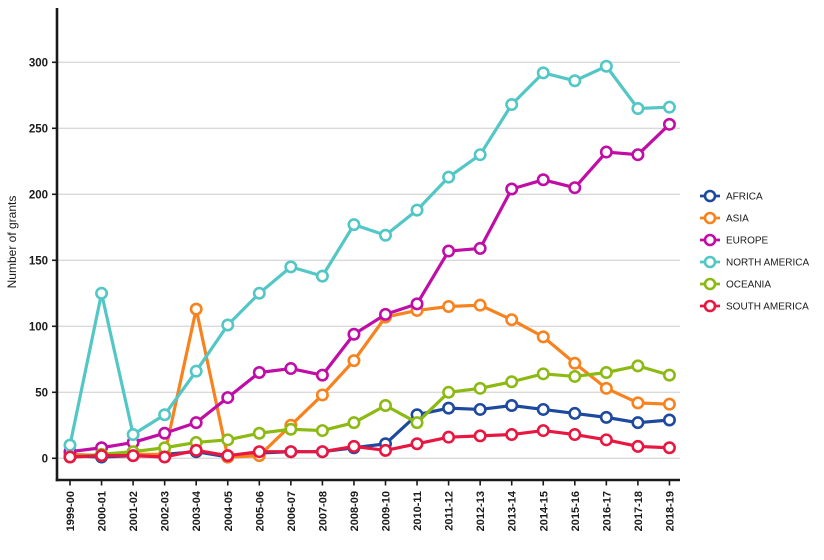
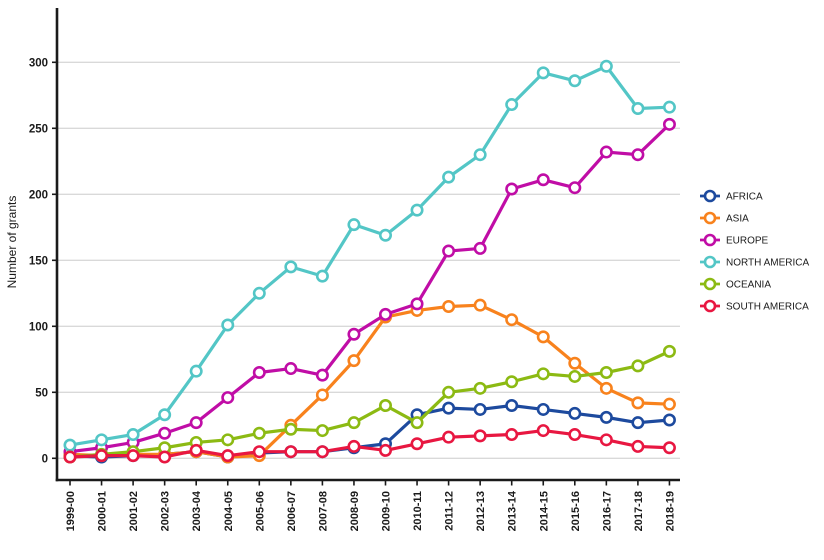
NORTH AMERICA/2000-01: 125 -> 14
ASIA/2003-04: 113 -> 5
OCEANIA/2018-19: 63 -> 81
